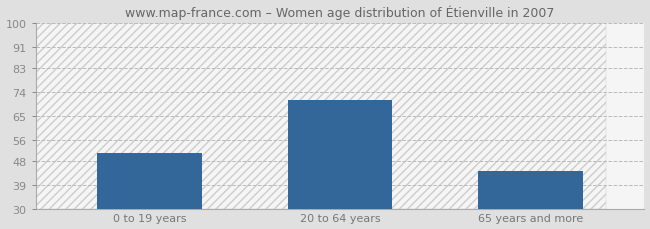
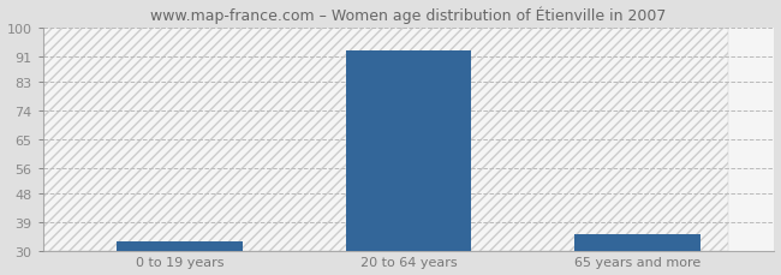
0 to 19 years: 51 -> 33
20 to 64 years: 71 -> 93
65 years and more: 44 -> 35
